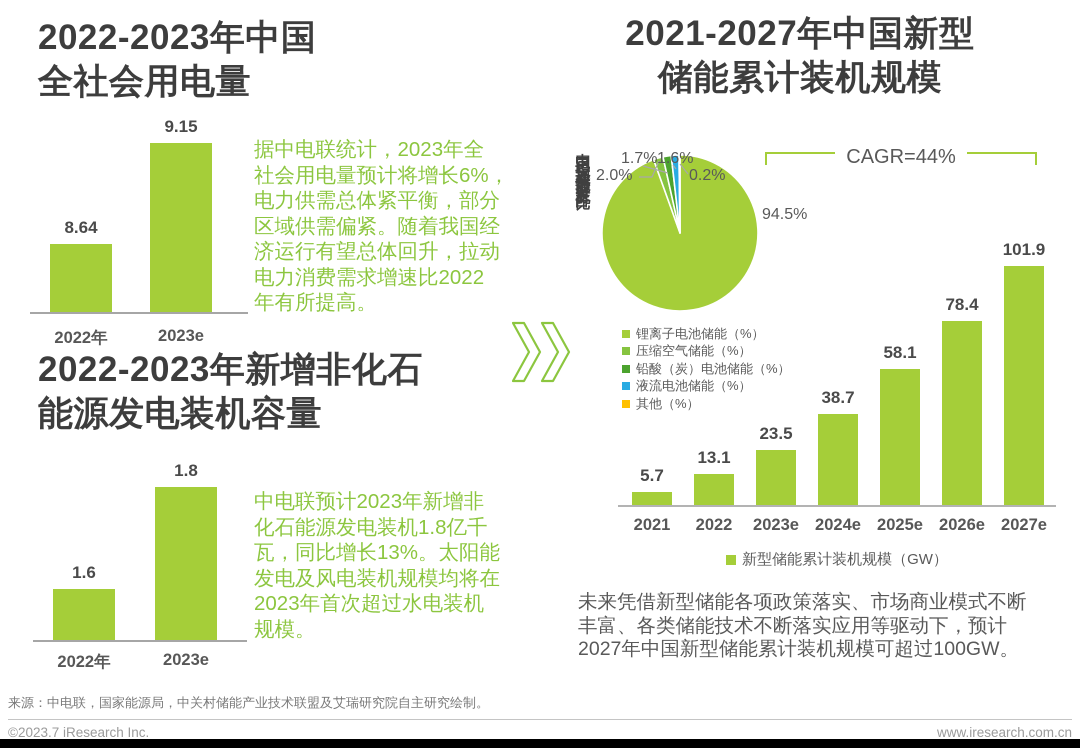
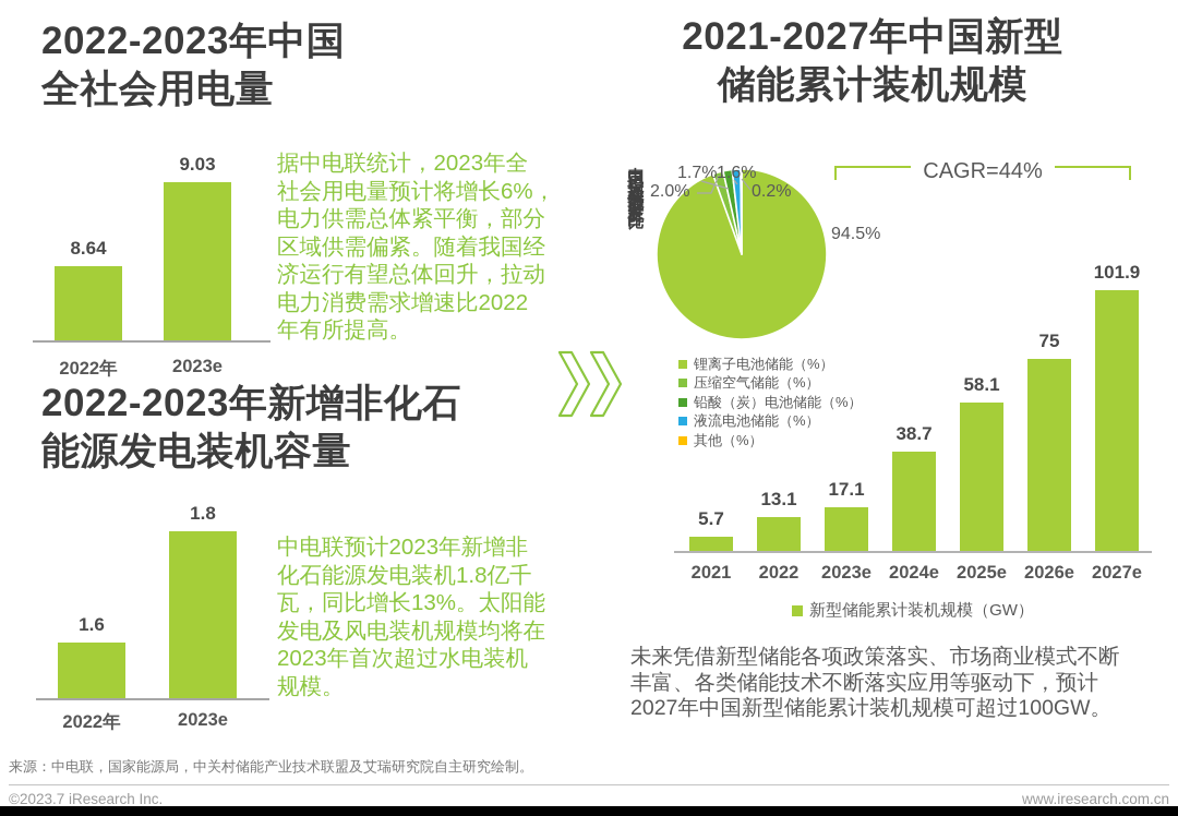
2022-2023年中国全社会用电量/2023e: 9.15 -> 9.03
2021-2027年中国新型储能累计装机规模/2023e: 23.5 -> 17.1
2021-2027年中国新型储能累计装机规模/2026e: 78.4 -> 75
